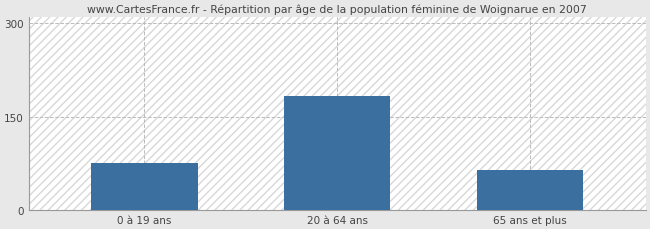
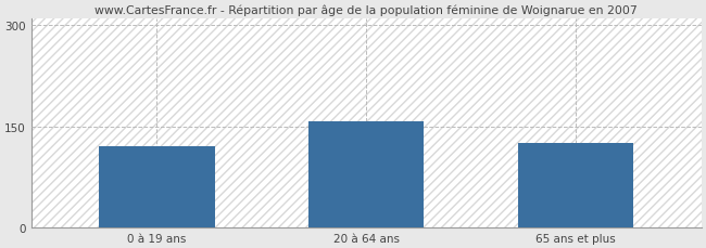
0 à 19 ans: 75 -> 120
20 à 64 ans: 183 -> 158
65 ans et plus: 65 -> 126
